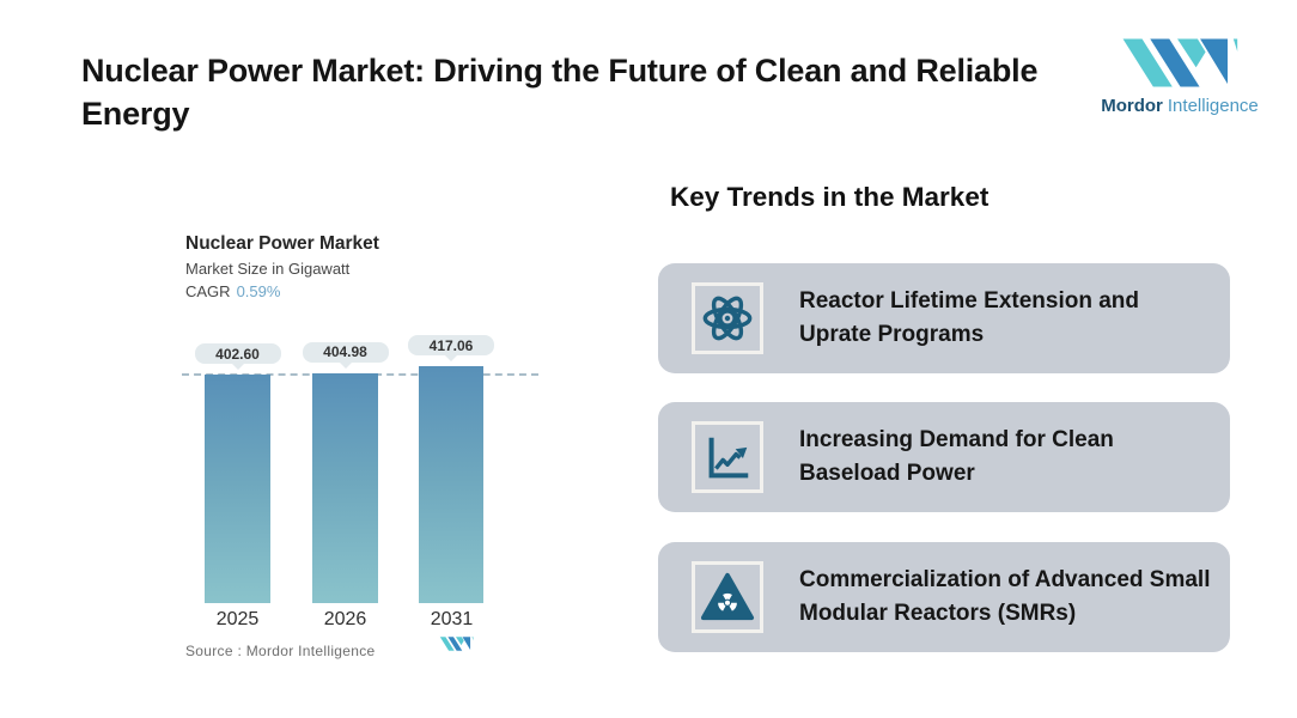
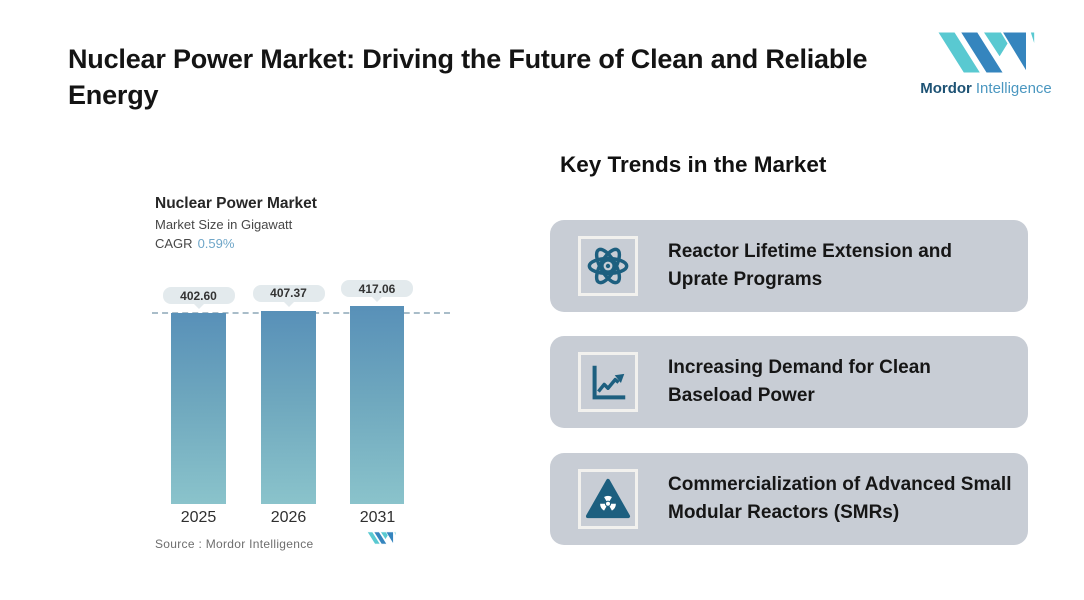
2026: 404.98 -> 407.37
